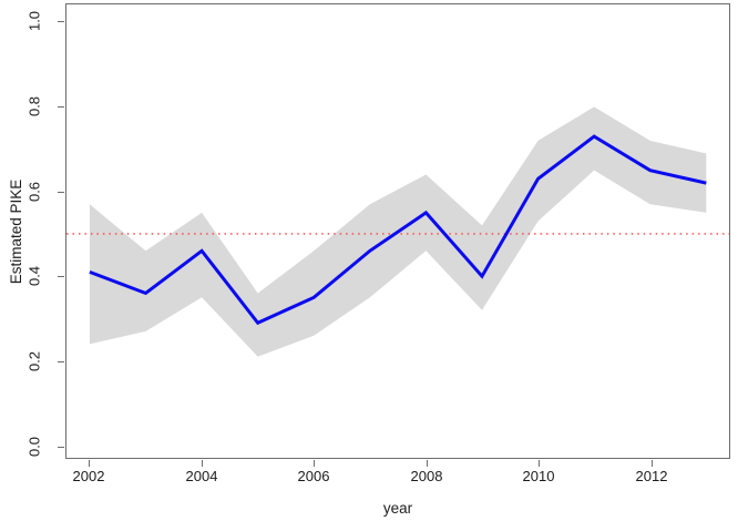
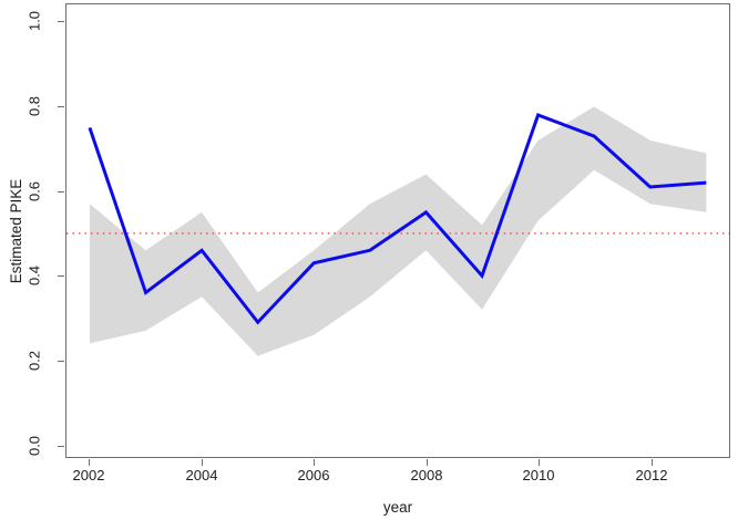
Estimated PIKE/2002: 0.41 -> 0.75
Estimated PIKE/2006: 0.35 -> 0.43
Estimated PIKE/2010: 0.63 -> 0.78
Estimated PIKE/2012: 0.65 -> 0.61
